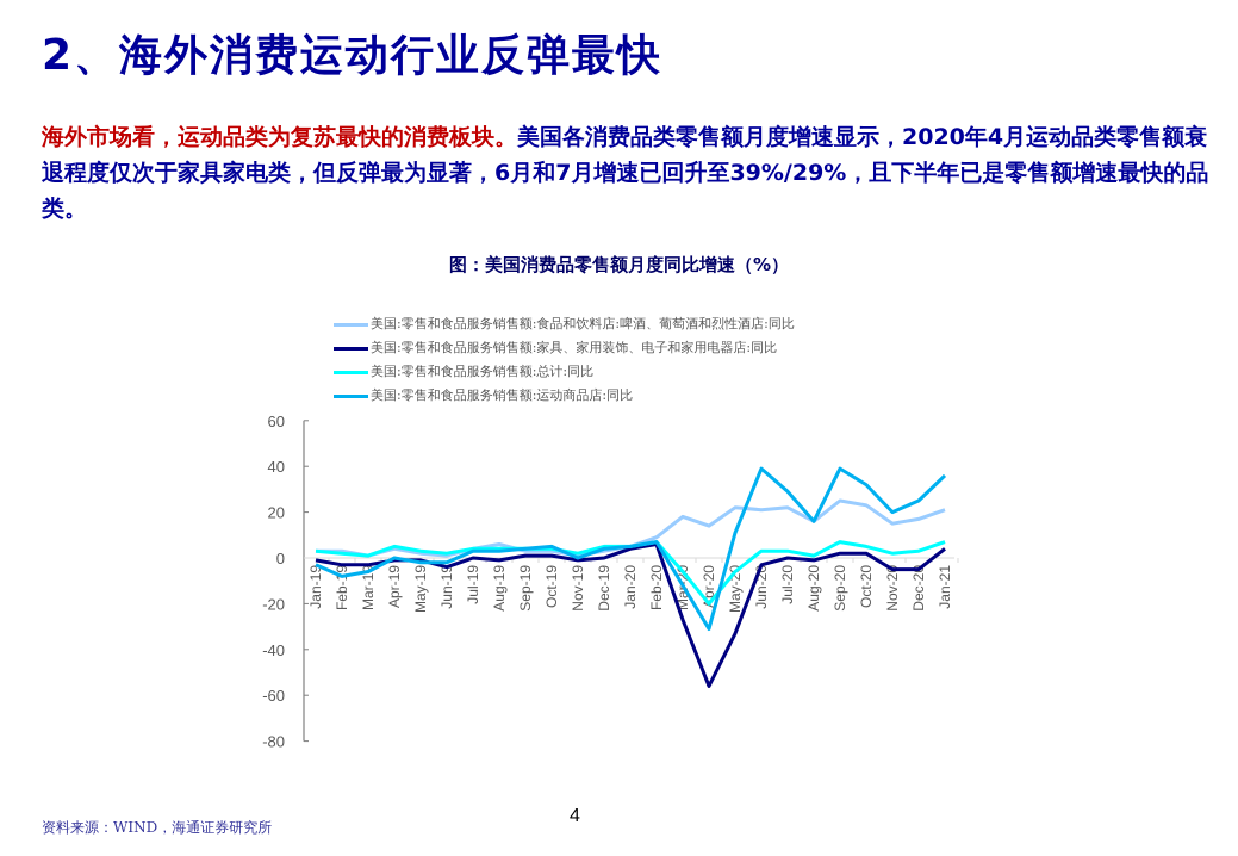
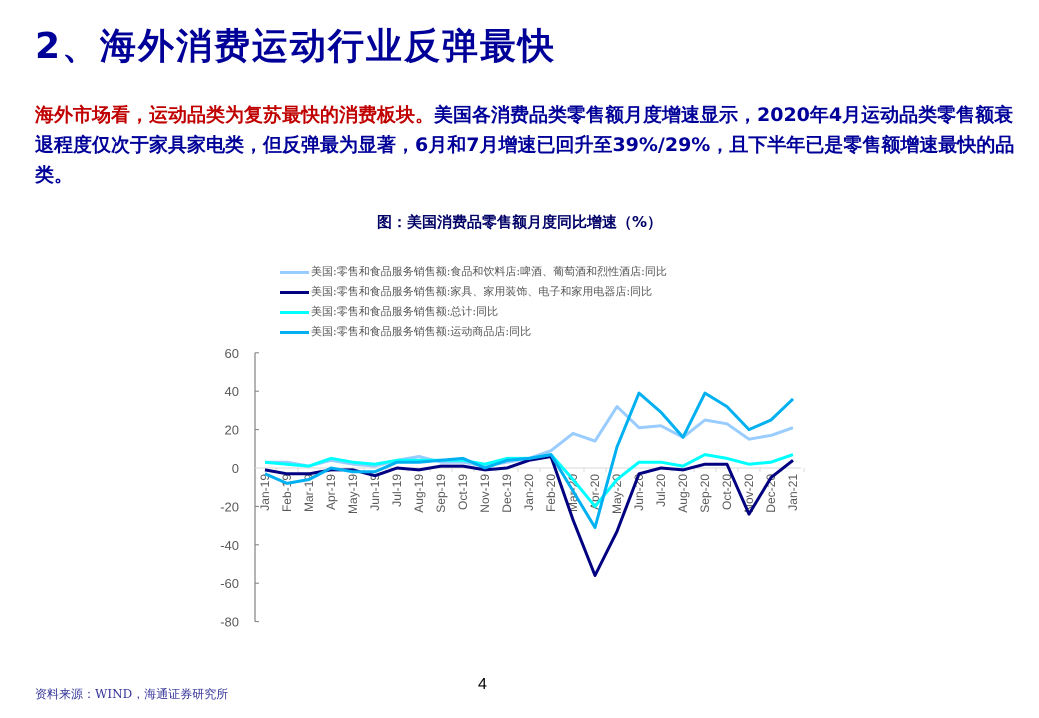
美国:零售和食品服务销售额:食品和饮料店:啤酒、葡萄酒和烈性酒店:同比/May-20: 22 -> 32
美国:零售和食品服务销售额:家具、家用装饰、电子和家用电器店:同比/Nov-20: -5 -> -24
